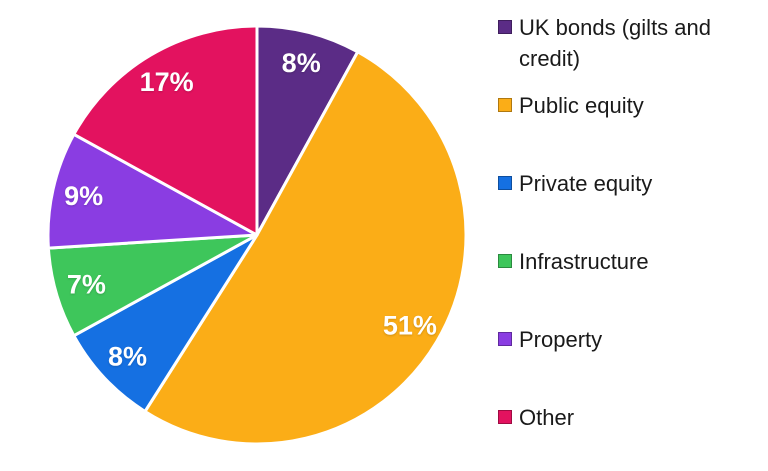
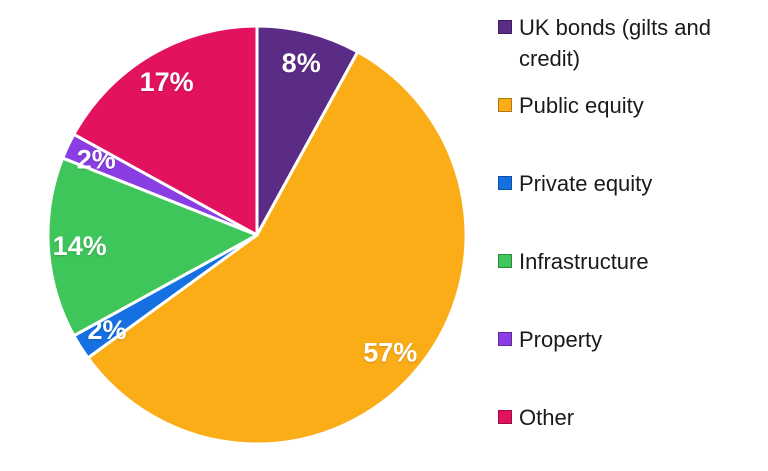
Public equity: 51% -> 57%
Private equity: 8% -> 2%
Infrastructure: 7% -> 14%
Property: 9% -> 2%
